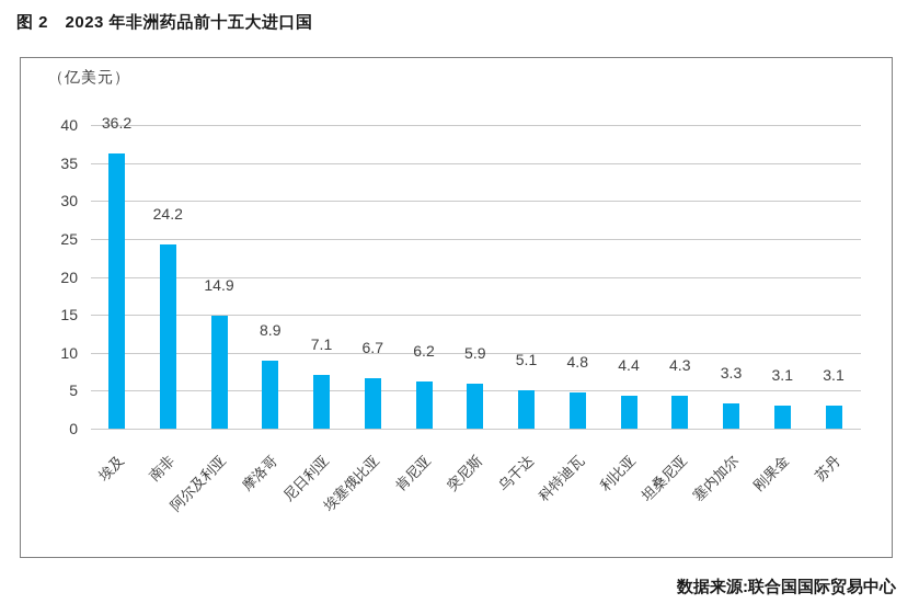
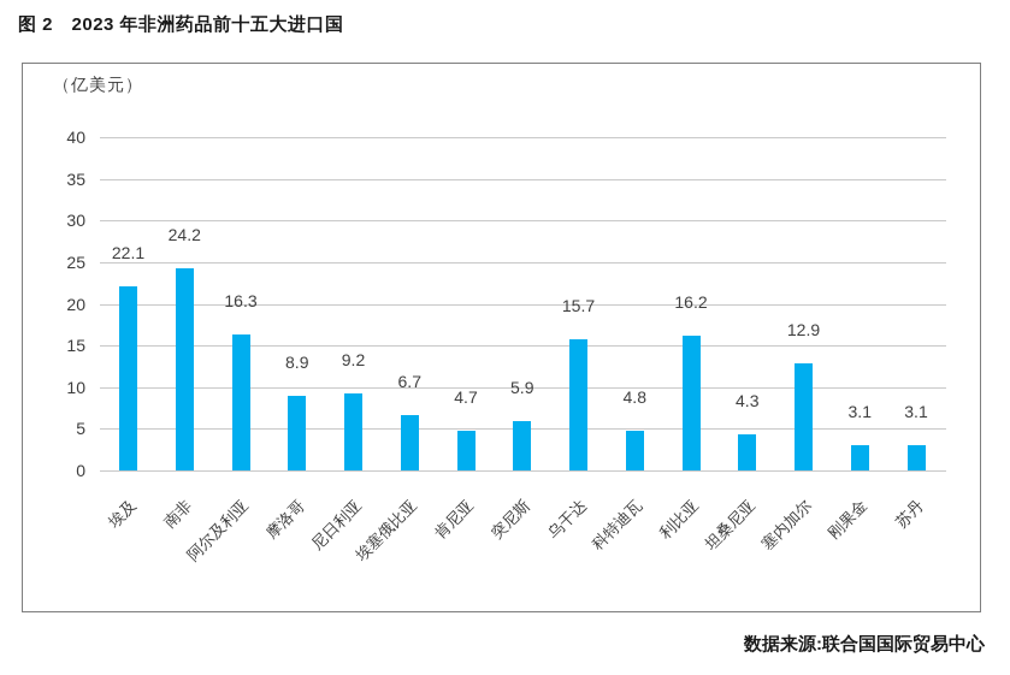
埃及: 36.2 -> 22.1
阿尔及利亚: 14.9 -> 16.3
尼日利亚: 7.1 -> 9.2
肯尼亚: 6.2 -> 4.7
乌干达: 5.1 -> 15.7
利比亚: 4.4 -> 16.2
塞内加尔: 3.3 -> 12.9
